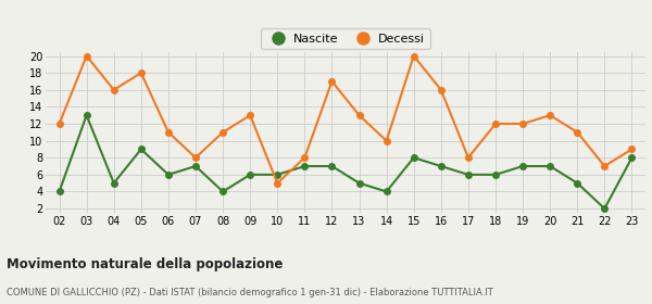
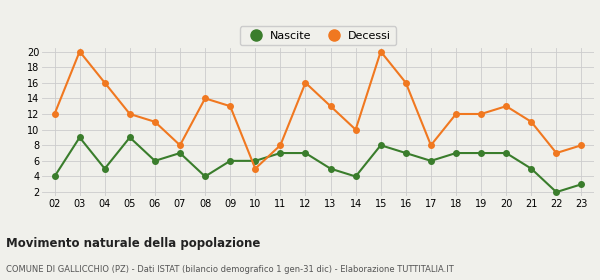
Nascite/03: 13 -> 9
Decessi/05: 18 -> 12
Decessi/08: 11 -> 14
Decessi/12: 17 -> 16
Nascite/18: 6 -> 7
Nascite/23: 8 -> 3
Decessi/23: 9 -> 8
